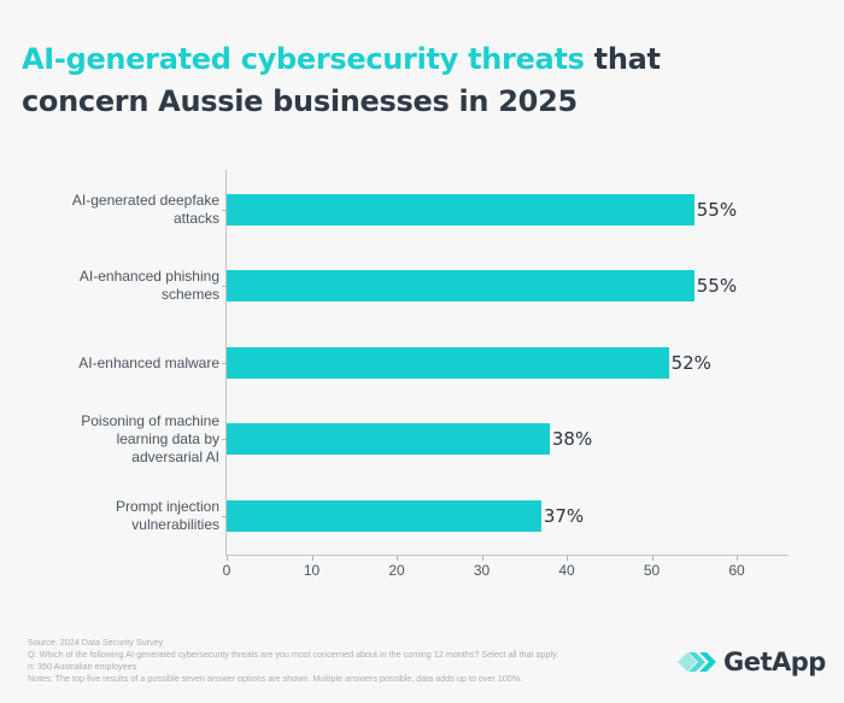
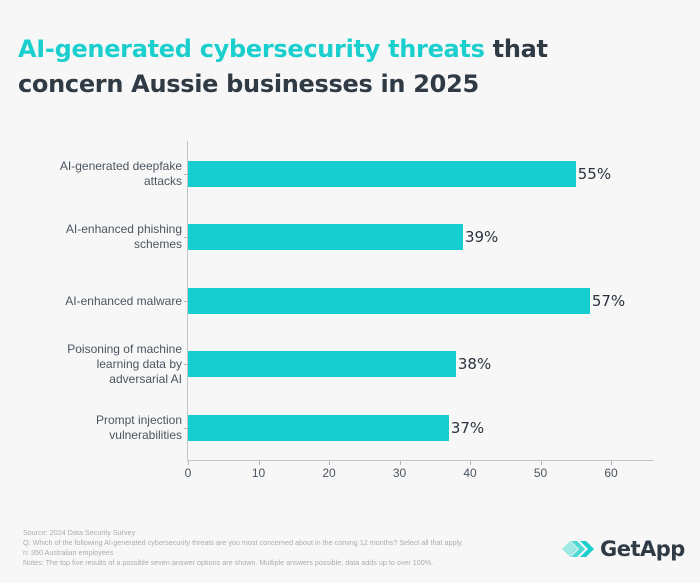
AI-enhanced phishing schemes: 55% -> 39%
AI-enhanced malware: 52% -> 57%
